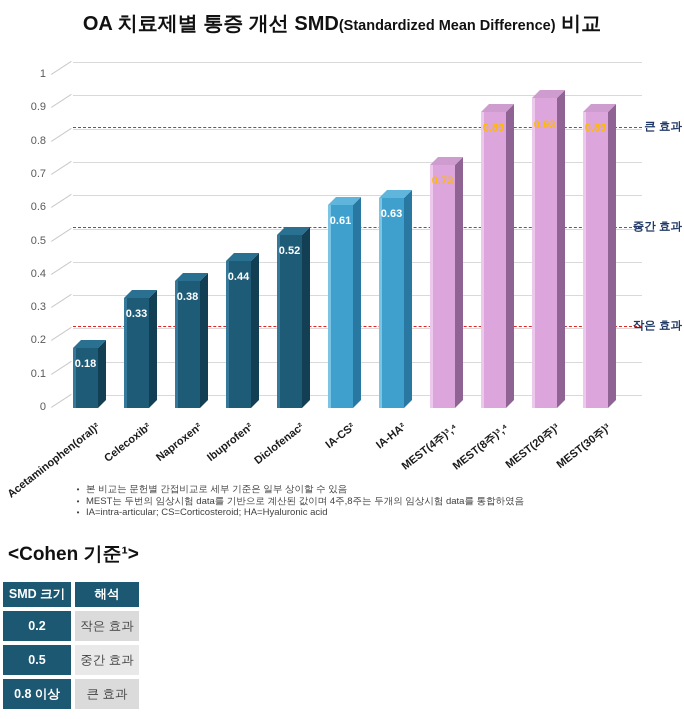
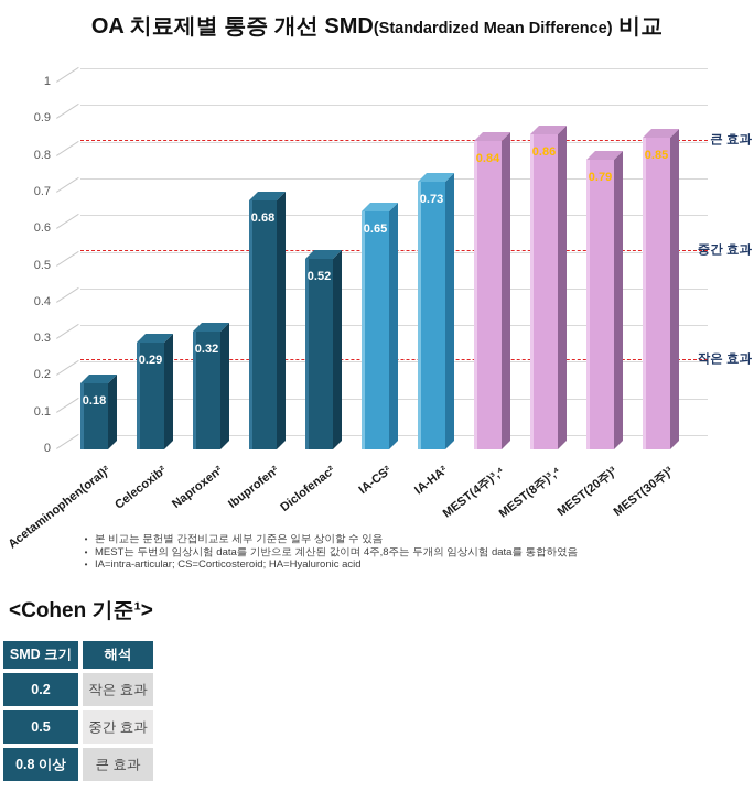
Celecoxib²: 0.33 -> 0.29
Naproxen²: 0.38 -> 0.32
Ibuprofen²: 0.44 -> 0.68
IA-CS²: 0.61 -> 0.65
IA-HA²: 0.63 -> 0.73
MEST(4주)³,⁴: 0.73 -> 0.84
MEST(8주)³,⁴: 0.89 -> 0.86
MEST(20주)³: 0.93 -> 0.79
MEST(30주)³: 0.89 -> 0.85
